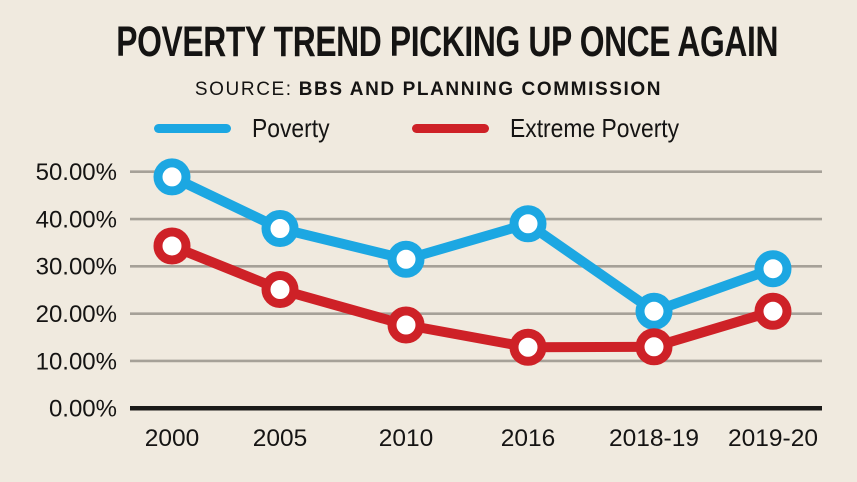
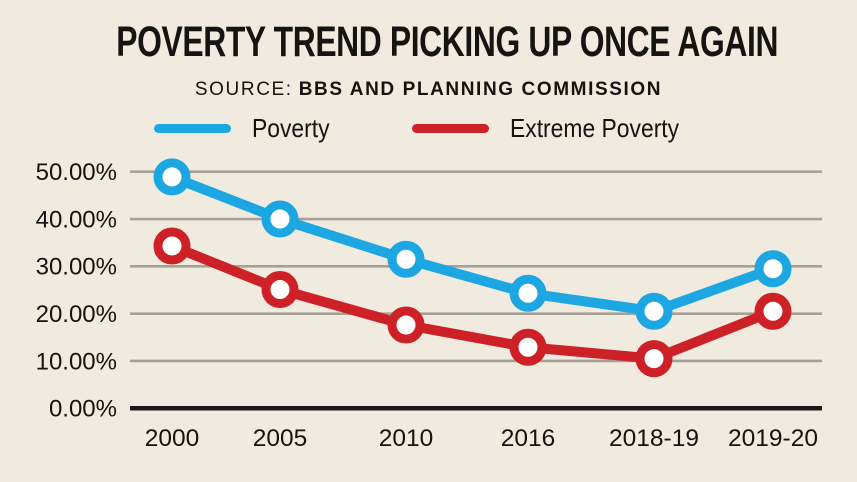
Poverty/2005: 38% -> 40%
Poverty/2016: 39% -> 24%
Extreme Poverty/2018-19: 13% -> 10%
